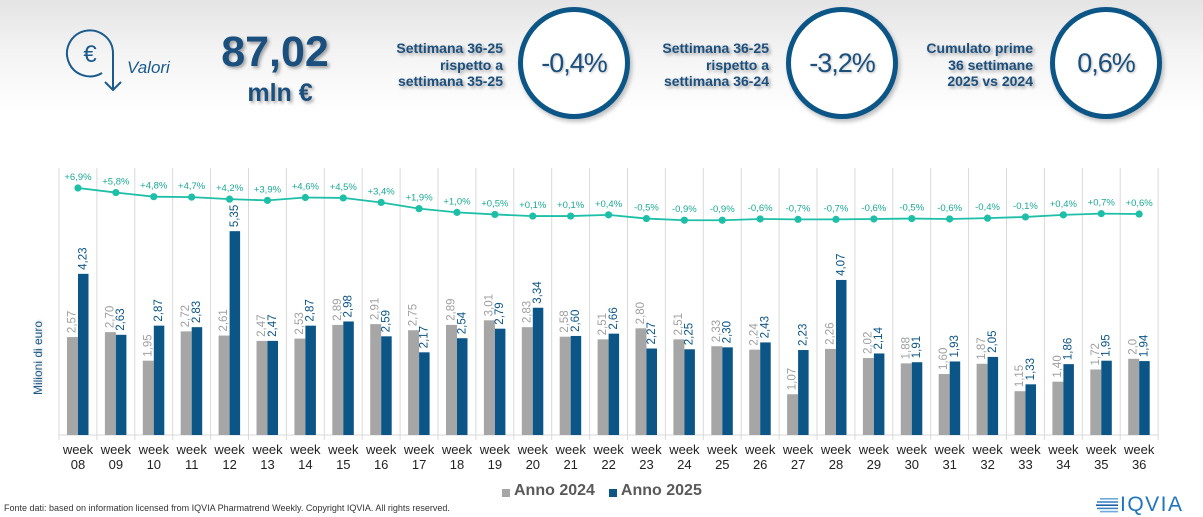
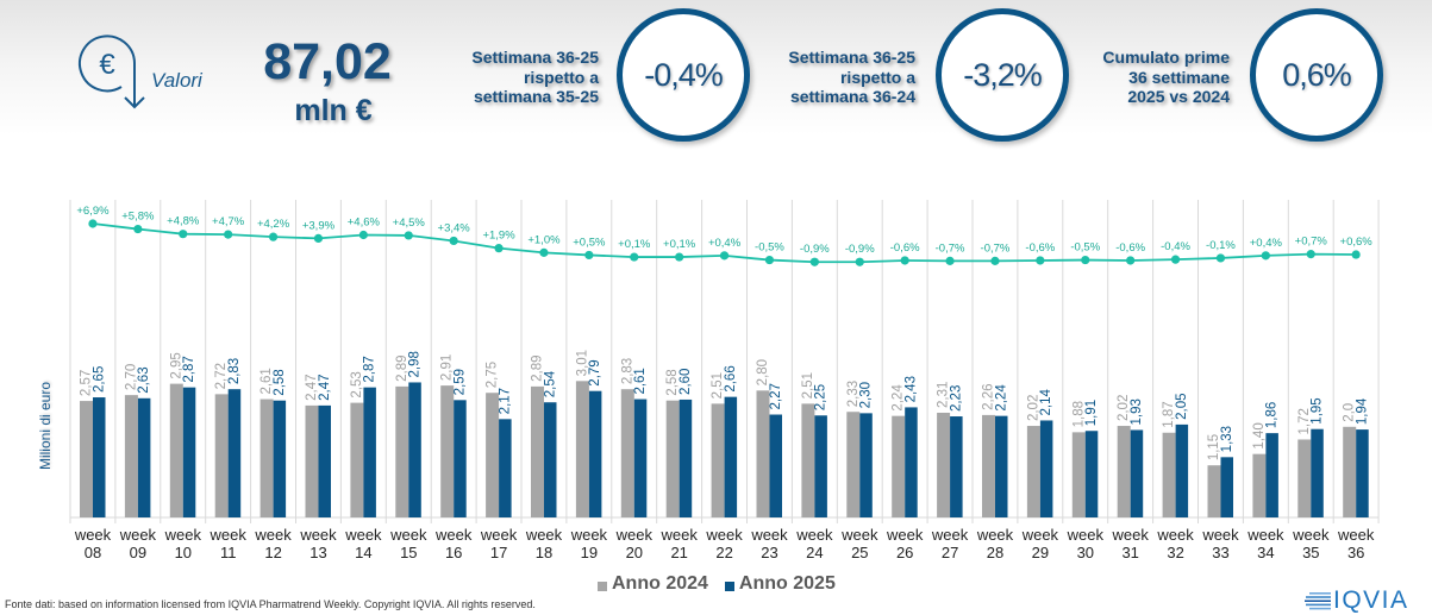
Anno 2025/week 08: 4,23 -> 2,65
Anno 2024/week 10: 1,95 -> 2,95
Anno 2025/week 12: 5,35 -> 2,58
Anno 2025/week 20: 3,34 -> 2,61
Anno 2024/week 27: 1,07 -> 2,31
Anno 2025/week 28: 4,07 -> 2,24
Anno 2024/week 31: 1,60 -> 2,02
